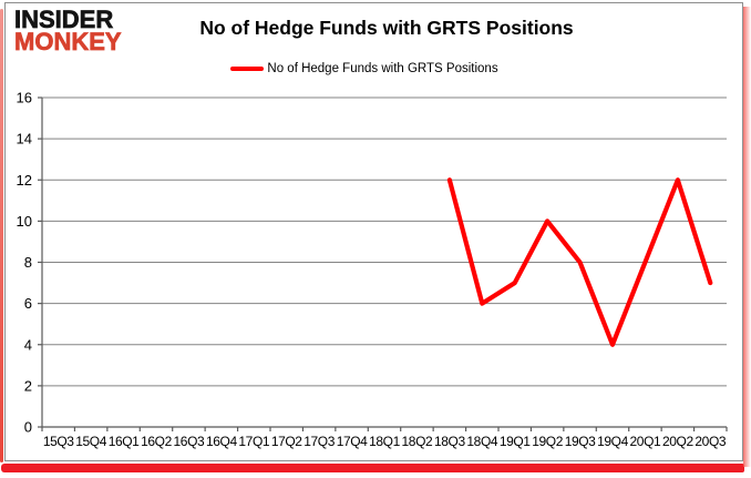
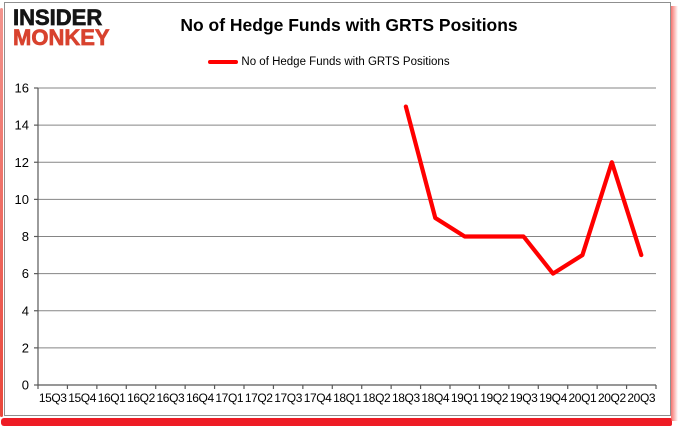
18Q3: 12 -> 15
18Q4: 6 -> 9
19Q1: 7 -> 8
19Q2: 10 -> 8
19Q4: 4 -> 6
20Q1: 8 -> 7
